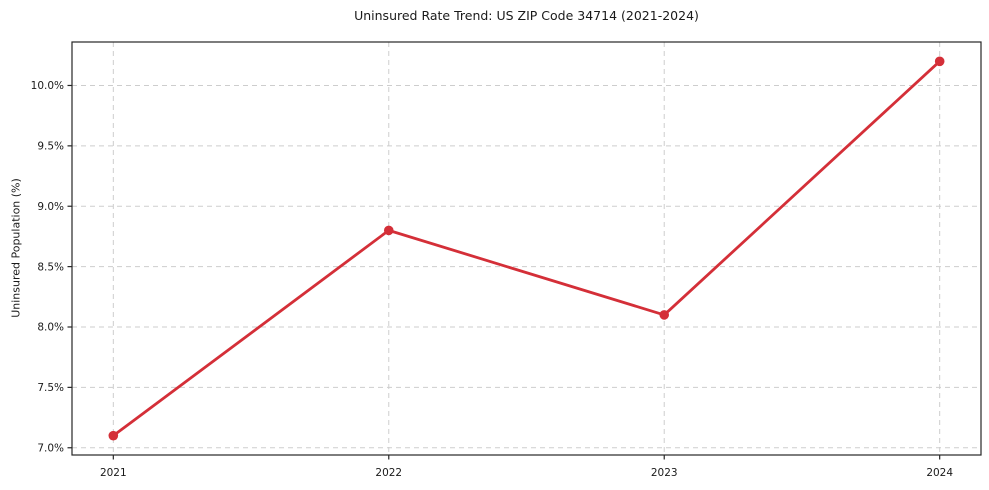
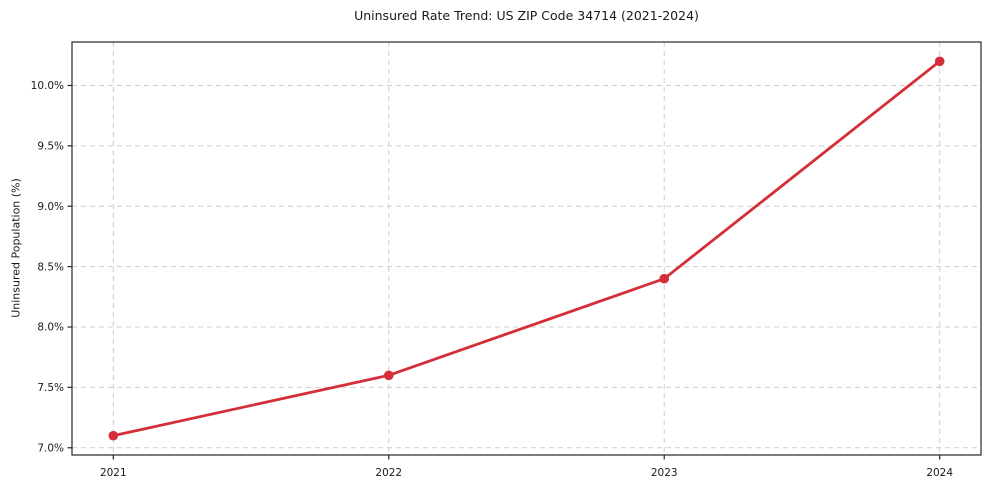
2022: 8.8% -> 7.6%
2023: 8.1% -> 8.4%
